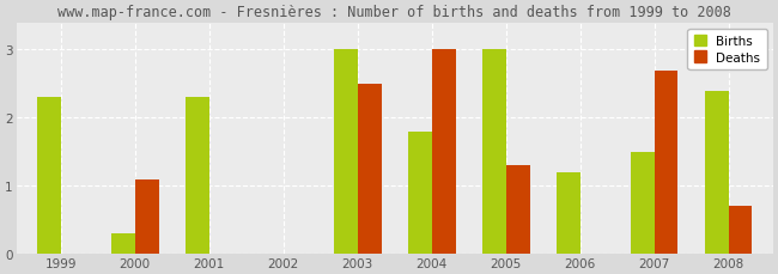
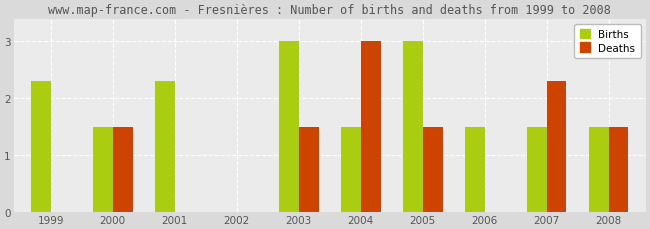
Births/2000: 0.3 -> 1.5
Deaths/2000: 1.1 -> 1.5
Deaths/2003: 2.5 -> 1.5
Births/2004: 1.8 -> 1.5
Deaths/2005: 1.3 -> 1.5
Births/2006: 1.2 -> 1.5
Deaths/2007: 2.7 -> 2.3
Births/2008: 2.4 -> 1.5
Deaths/2008: 0.7 -> 1.5
